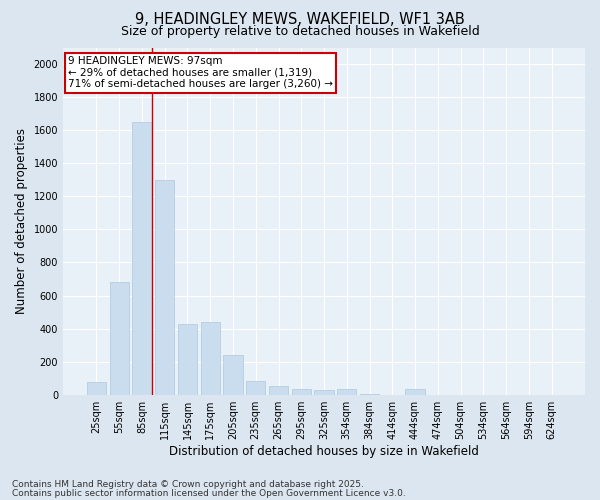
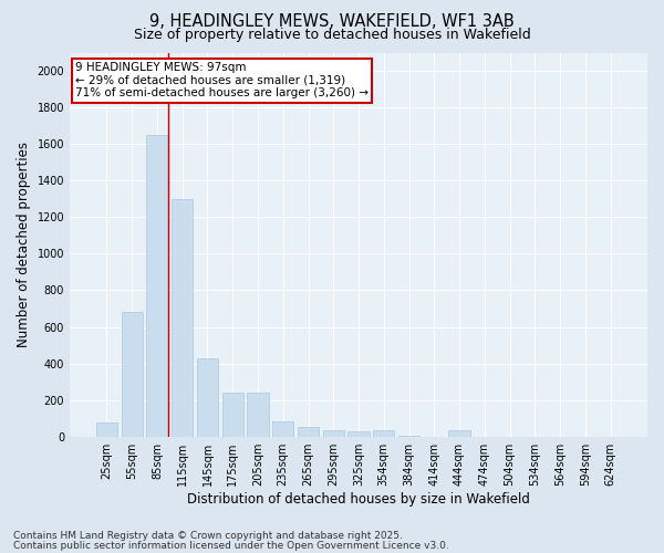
175sqm: 440 -> 240
